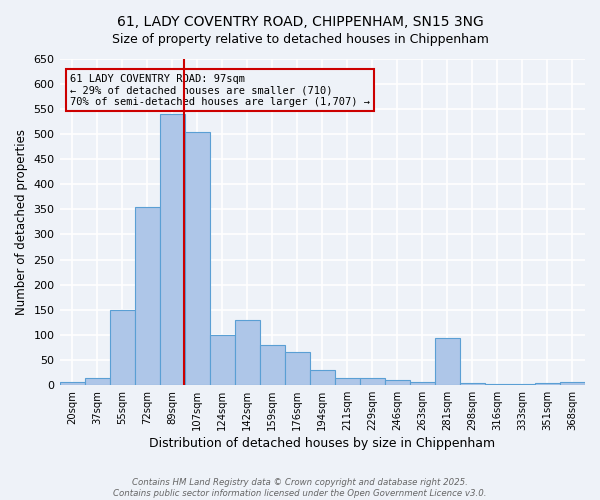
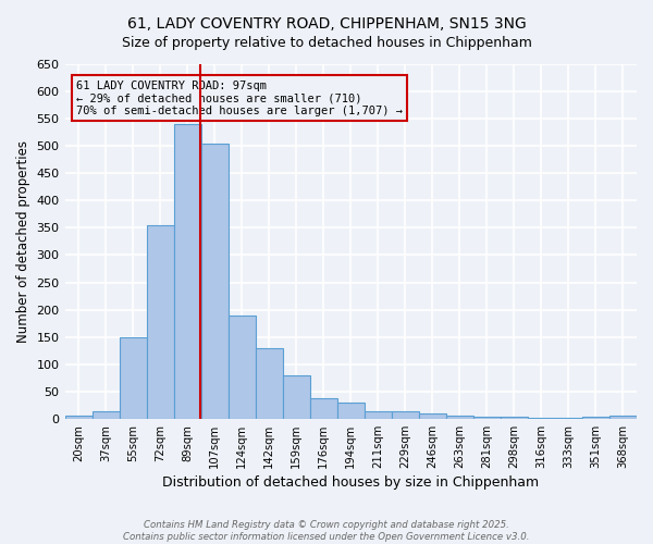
124sqm: 100 -> 190
176sqm: 66 -> 38
281sqm: 94 -> 3
